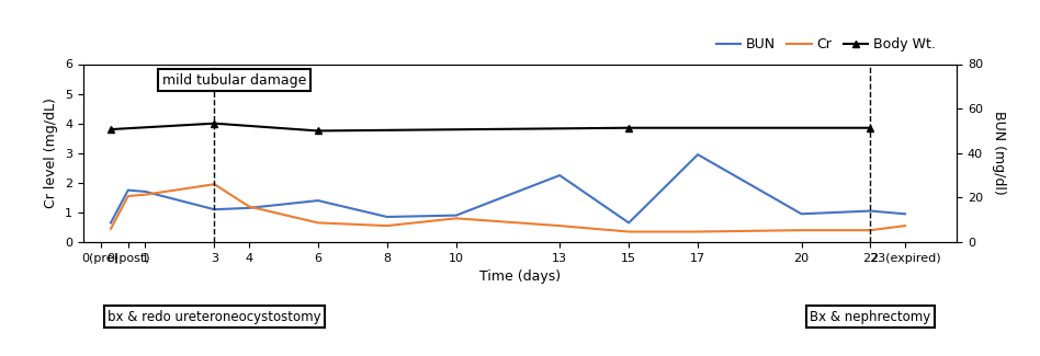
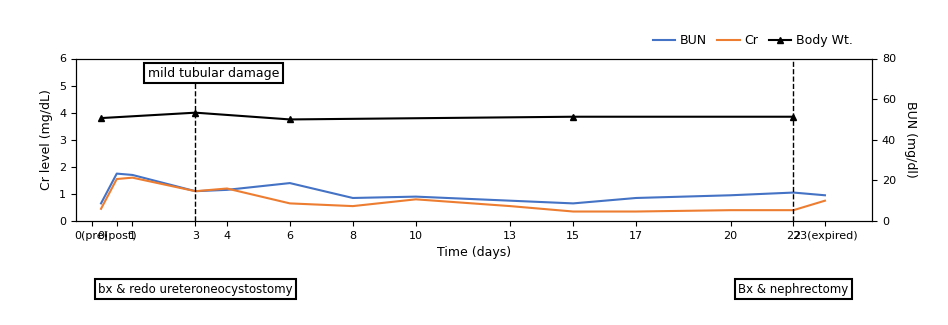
Cr/3: 1.95 -> 1.10
BUN/13: 2.25 -> 0.75
BUN/17: 2.95 -> 0.85
Cr/23(expired): 0.55 -> 0.75
